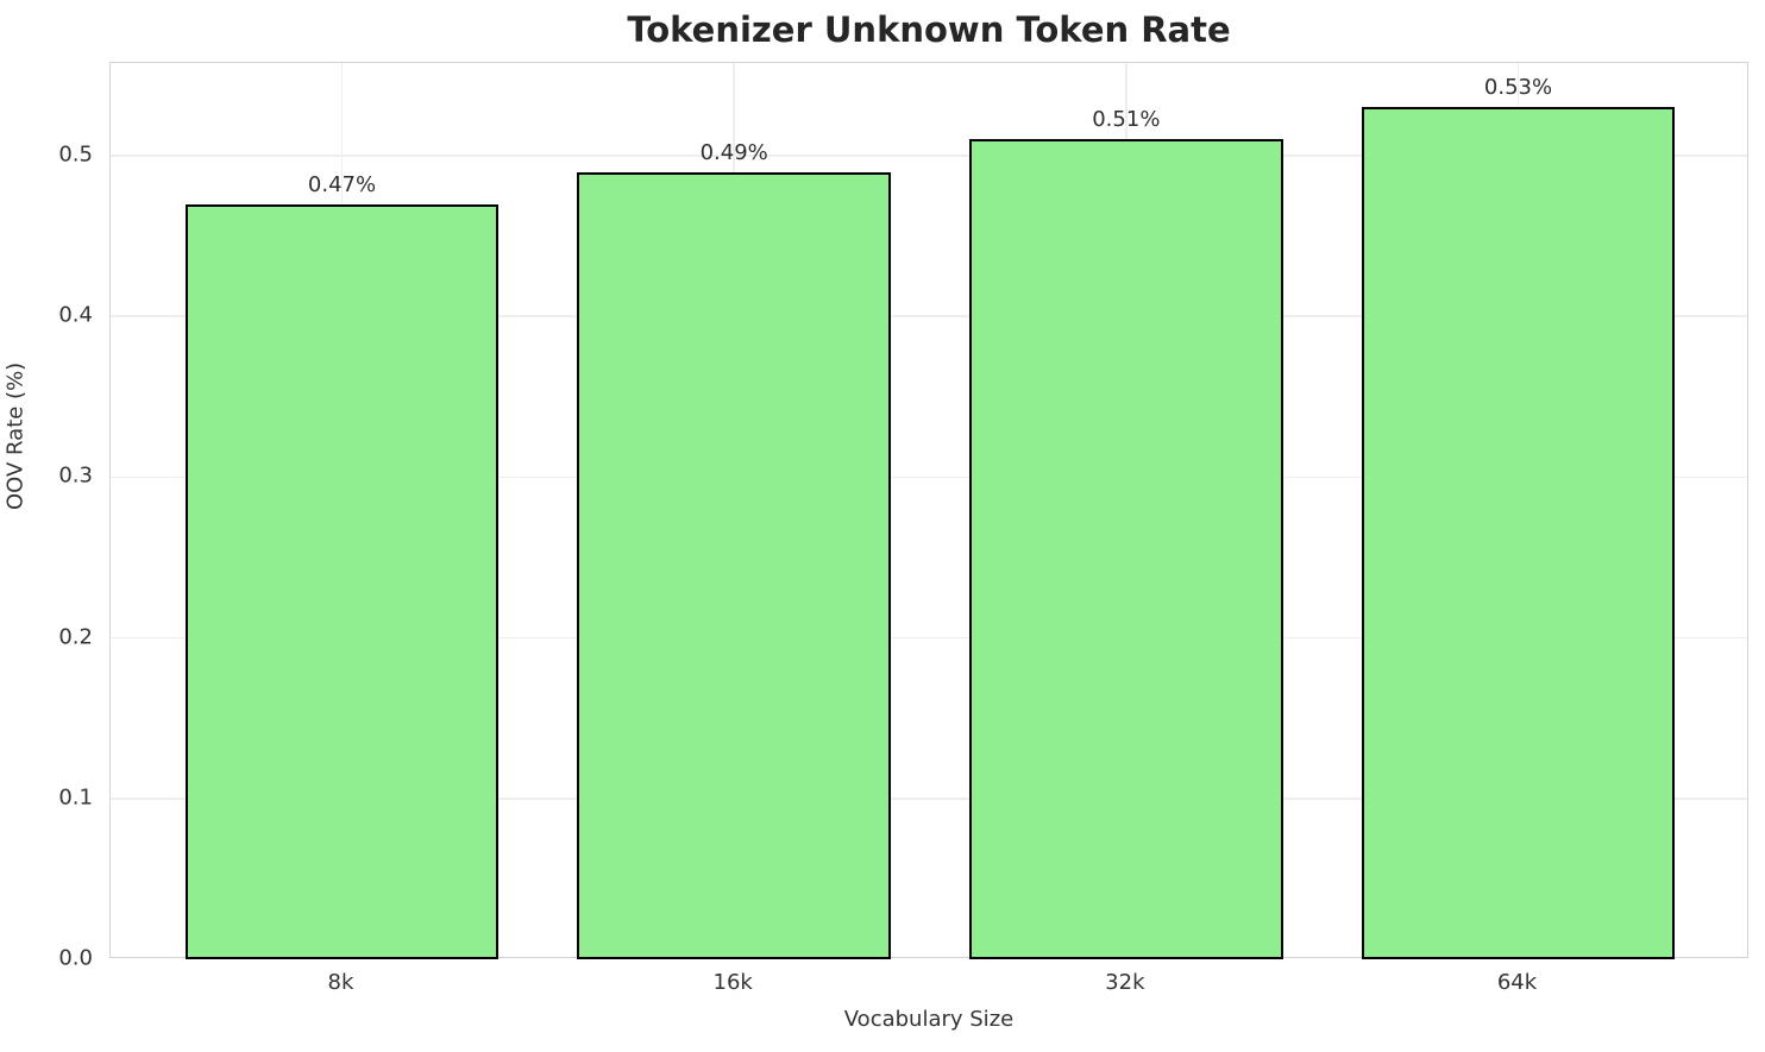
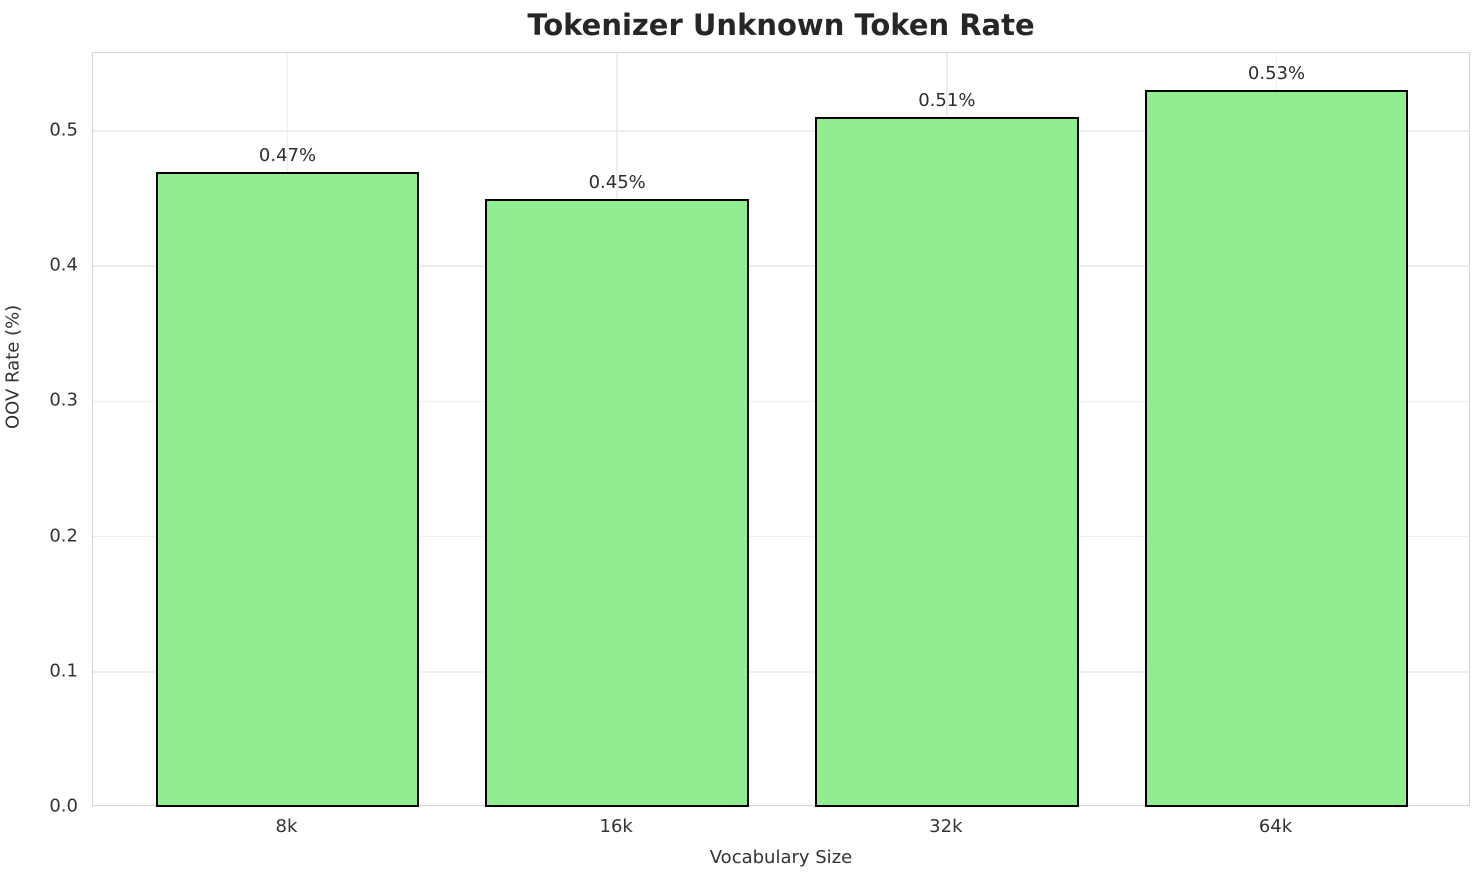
16k: 0.49% -> 0.45%
